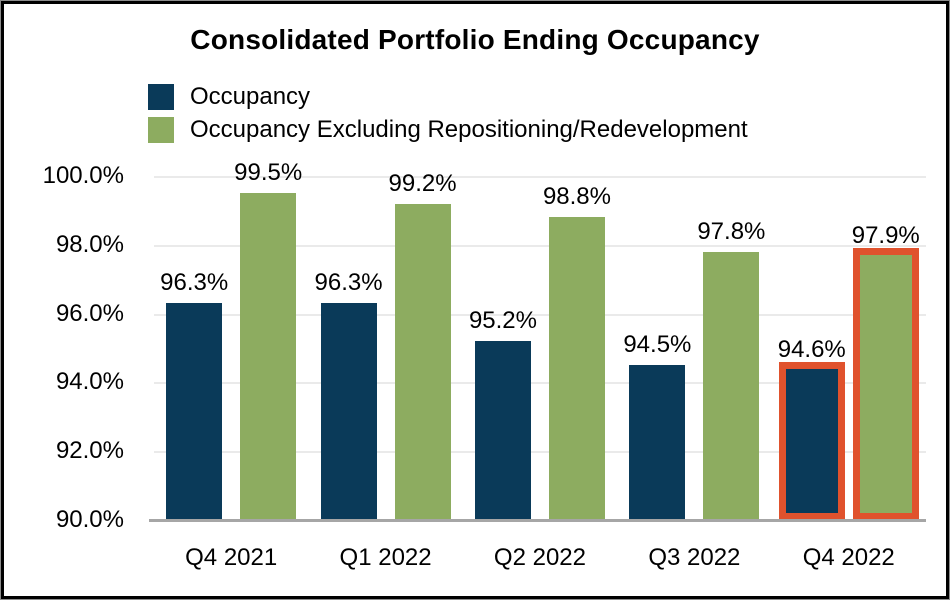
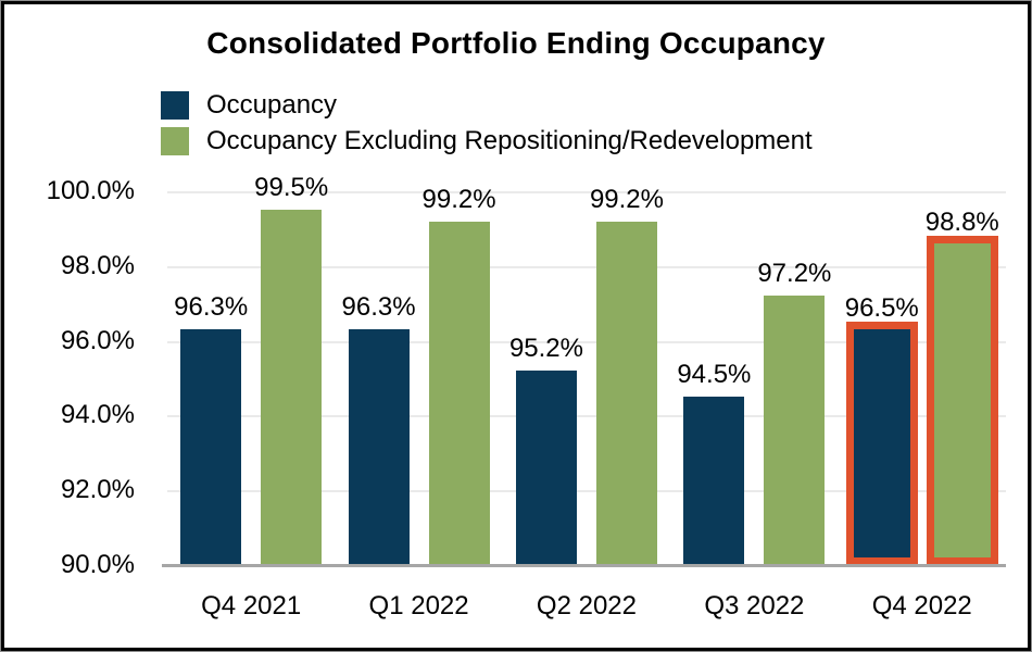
Occupancy Excluding Repositioning/Redevelopment/Q2 2022: 98.8% -> 99.2%
Occupancy Excluding Repositioning/Redevelopment/Q3 2022: 97.8% -> 97.2%
Occupancy/Q4 2022: 94.6% -> 96.5%
Occupancy Excluding Repositioning/Redevelopment/Q4 2022: 97.9% -> 98.8%
